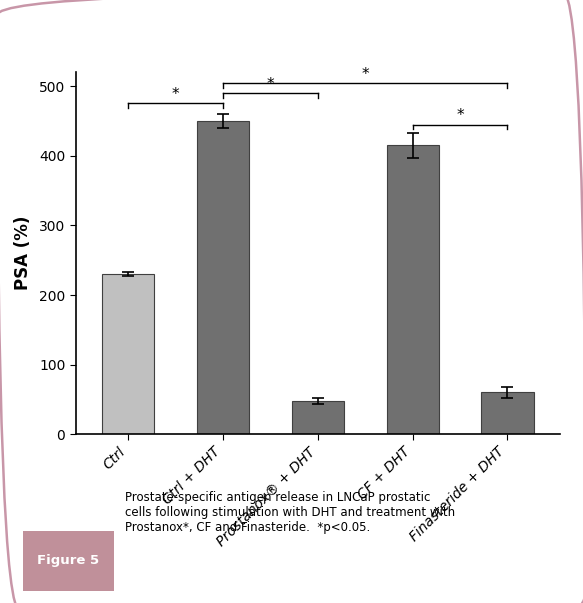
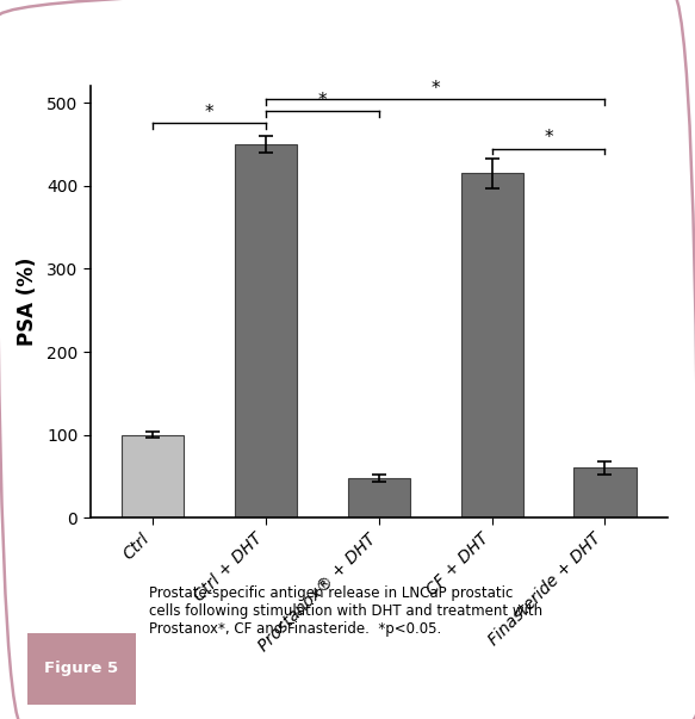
Ctrl: 230 -> 100
